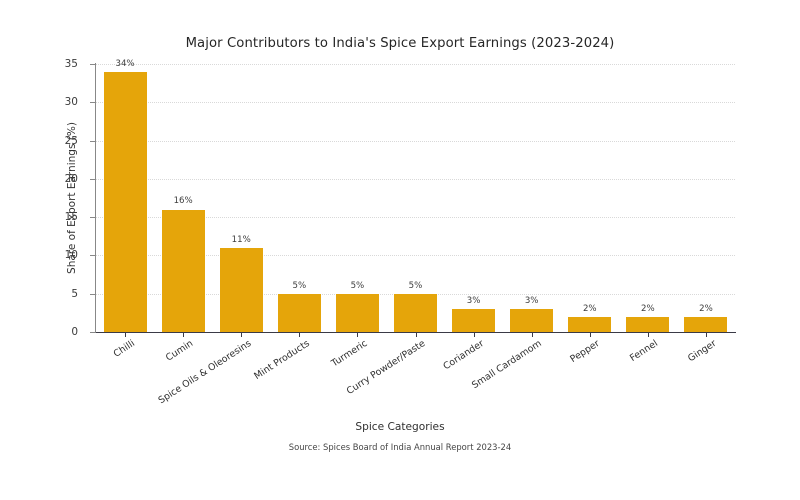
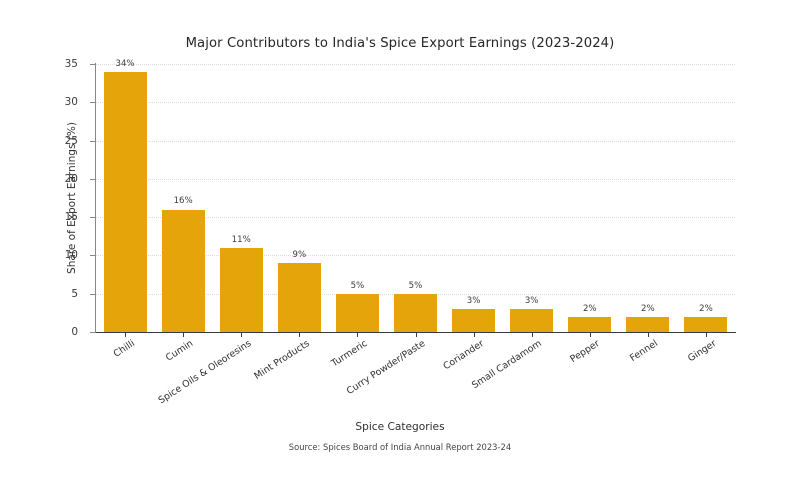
Mint Products: 5% -> 9%
